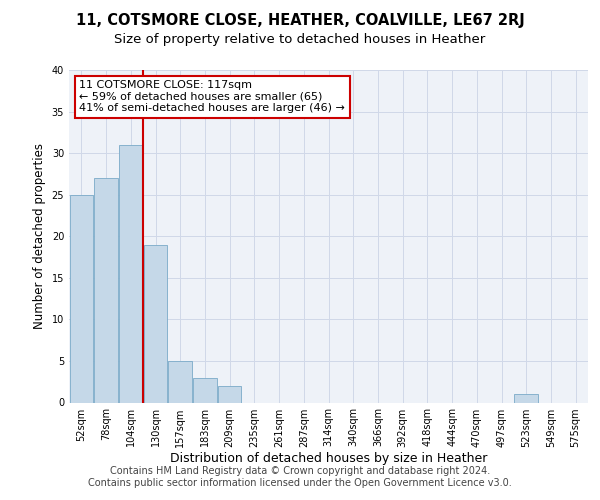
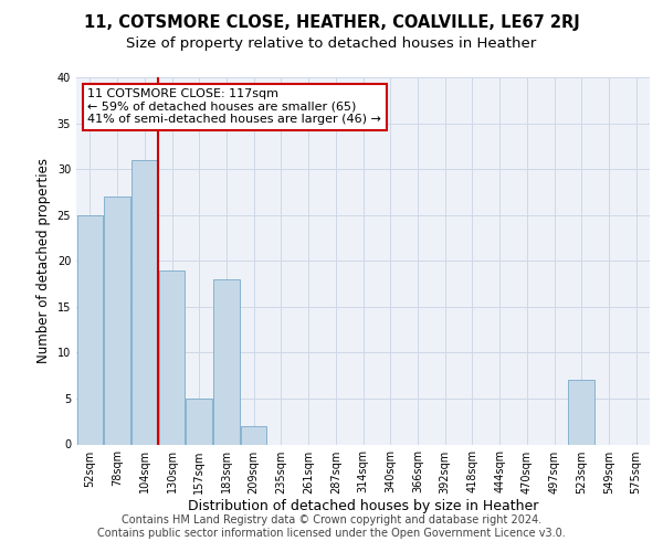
183sqm: 3 -> 18
523sqm: 1 -> 7
